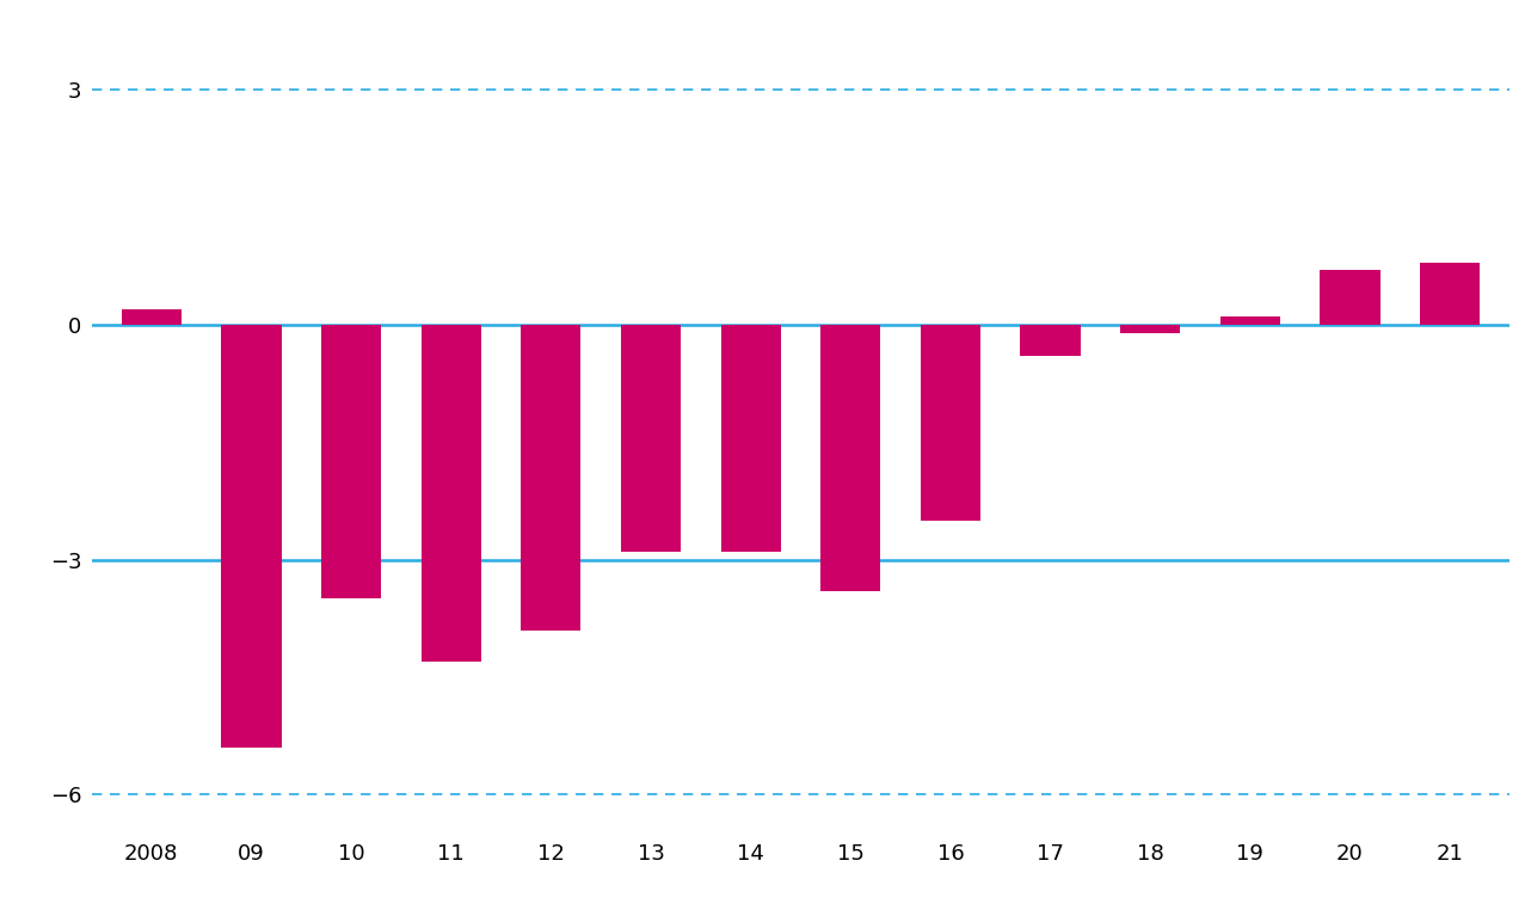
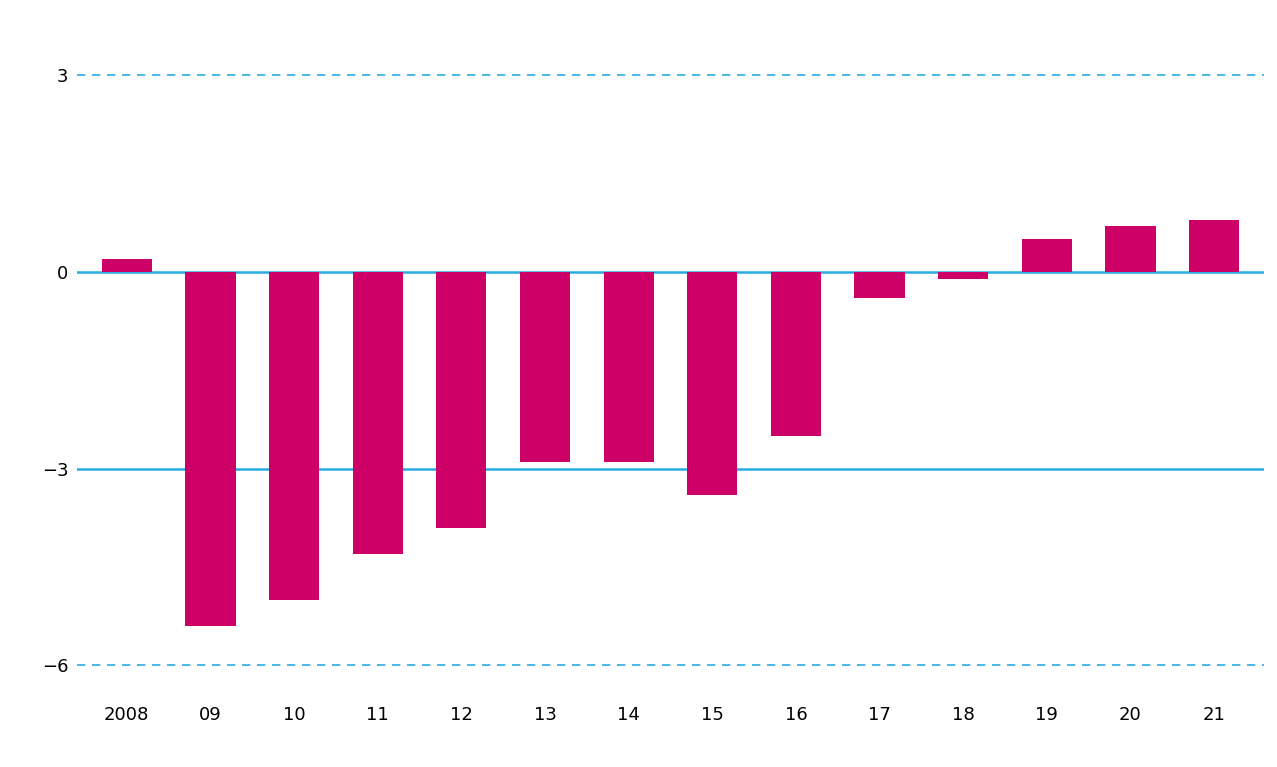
10: -3.5 -> -5.0
19: 0.1 -> 0.5
